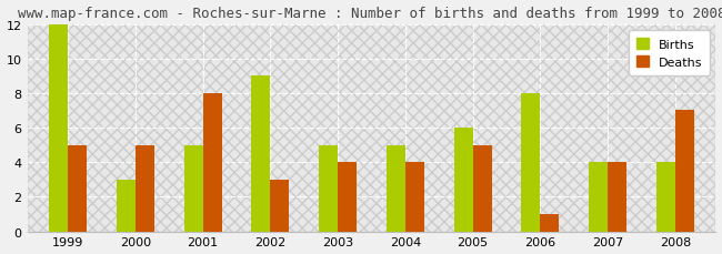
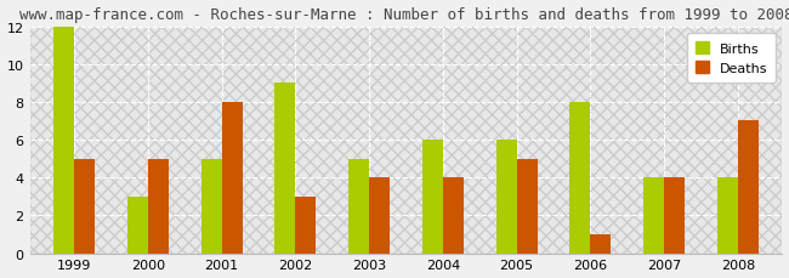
Births/2004: 5 -> 6
